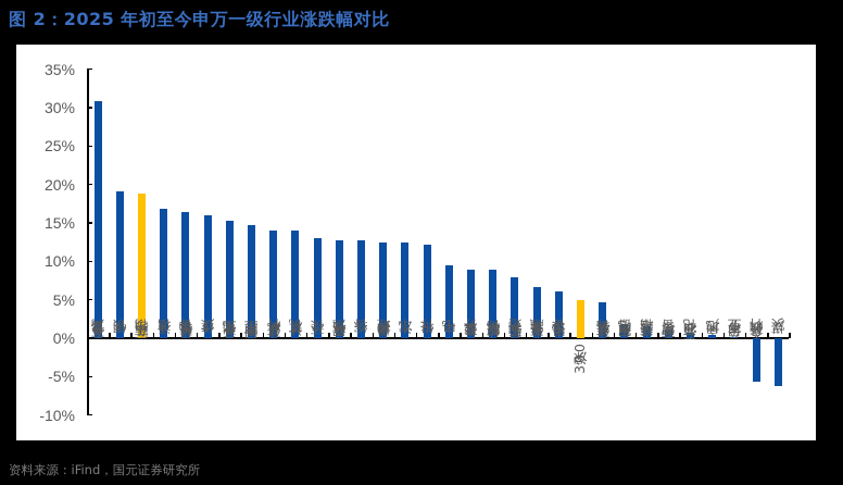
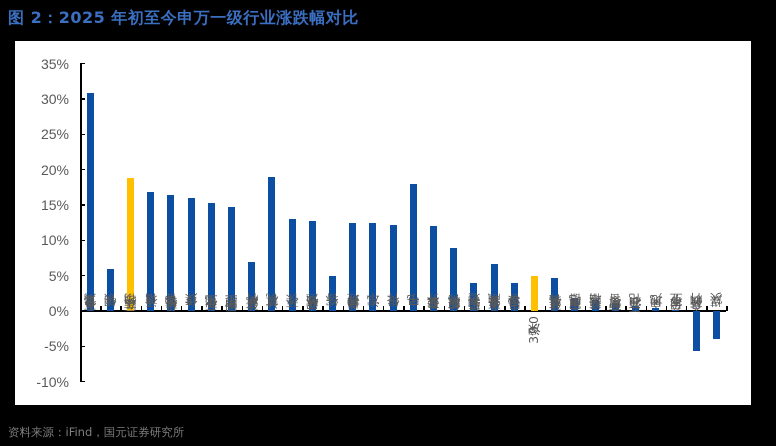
钢铁: 19% -> 6%
建筑材料: 14% -> 7%
计算机: 14% -> 19%
综合: 13% -> 5%
电子: 10% -> 18%
社会服务: 9% -> 12%
轻工制造: 8% -> 4%
电力设备: 6% -> 4%
煤炭: -6% -> -4%
